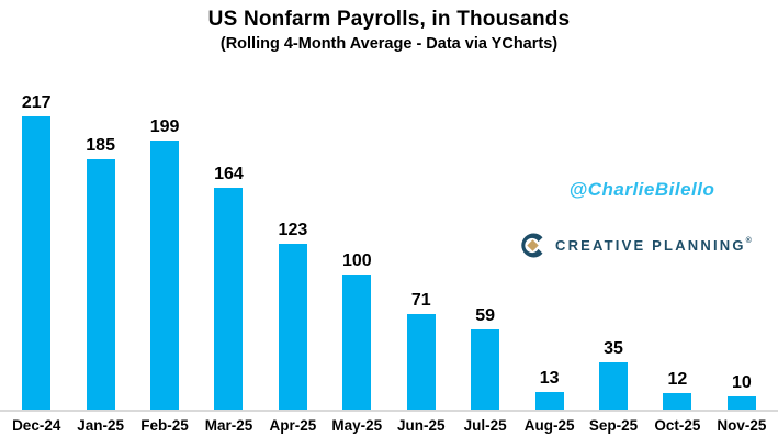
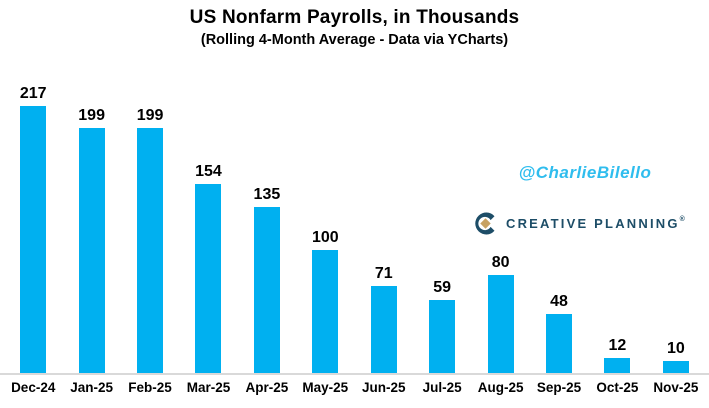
Jan-25: 185 -> 199
Mar-25: 164 -> 154
Apr-25: 123 -> 135
Aug-25: 13 -> 80
Sep-25: 35 -> 48
